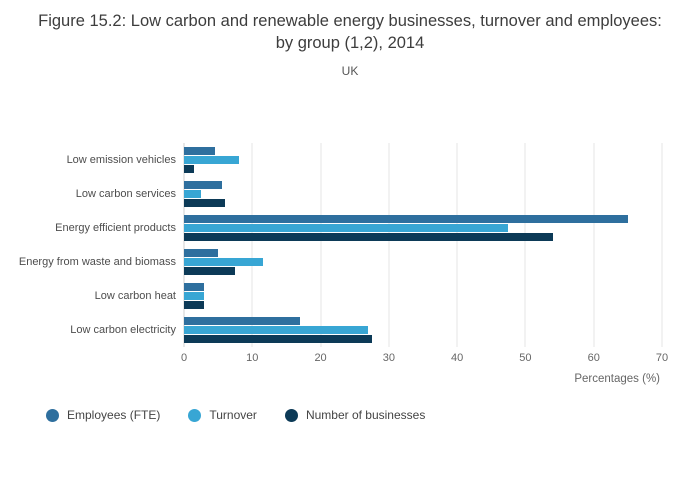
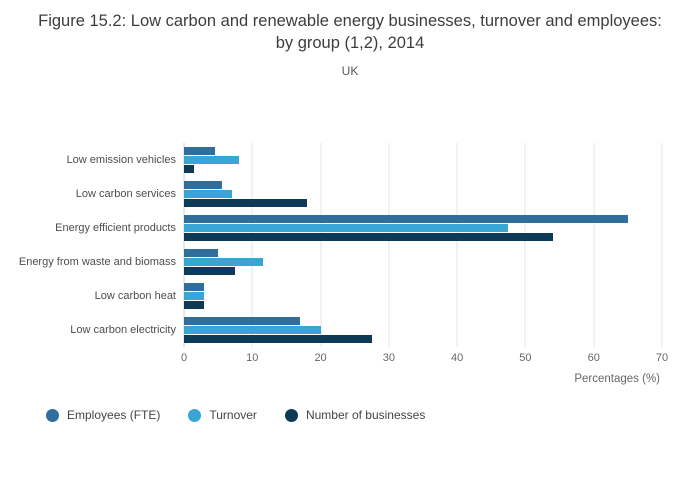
Turnover/Low carbon services: 2 -> 7
Number of businesses/Low carbon services: 6 -> 18
Turnover/Low carbon electricity: 27 -> 20
